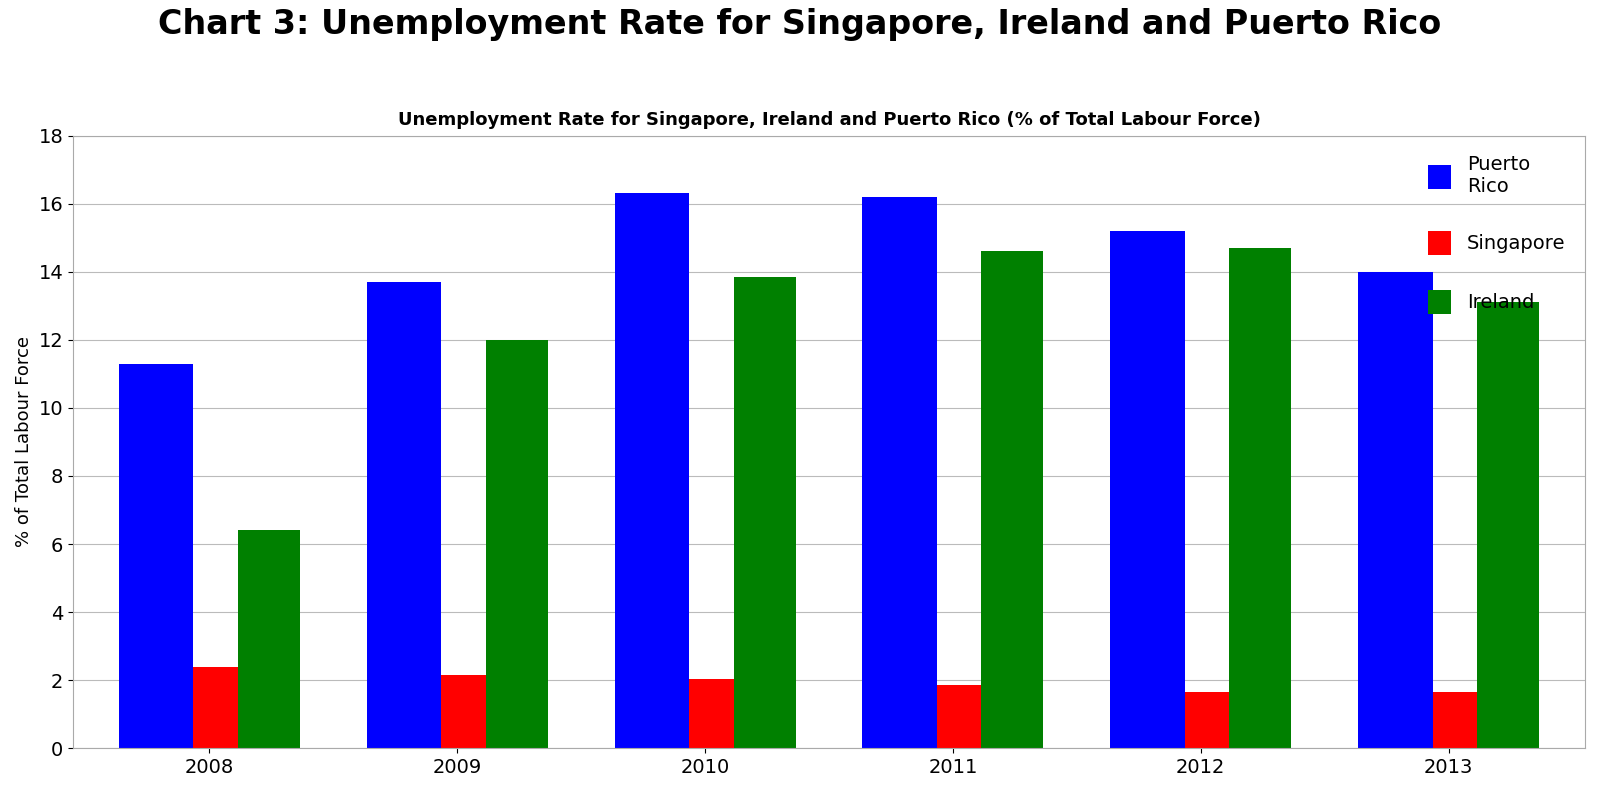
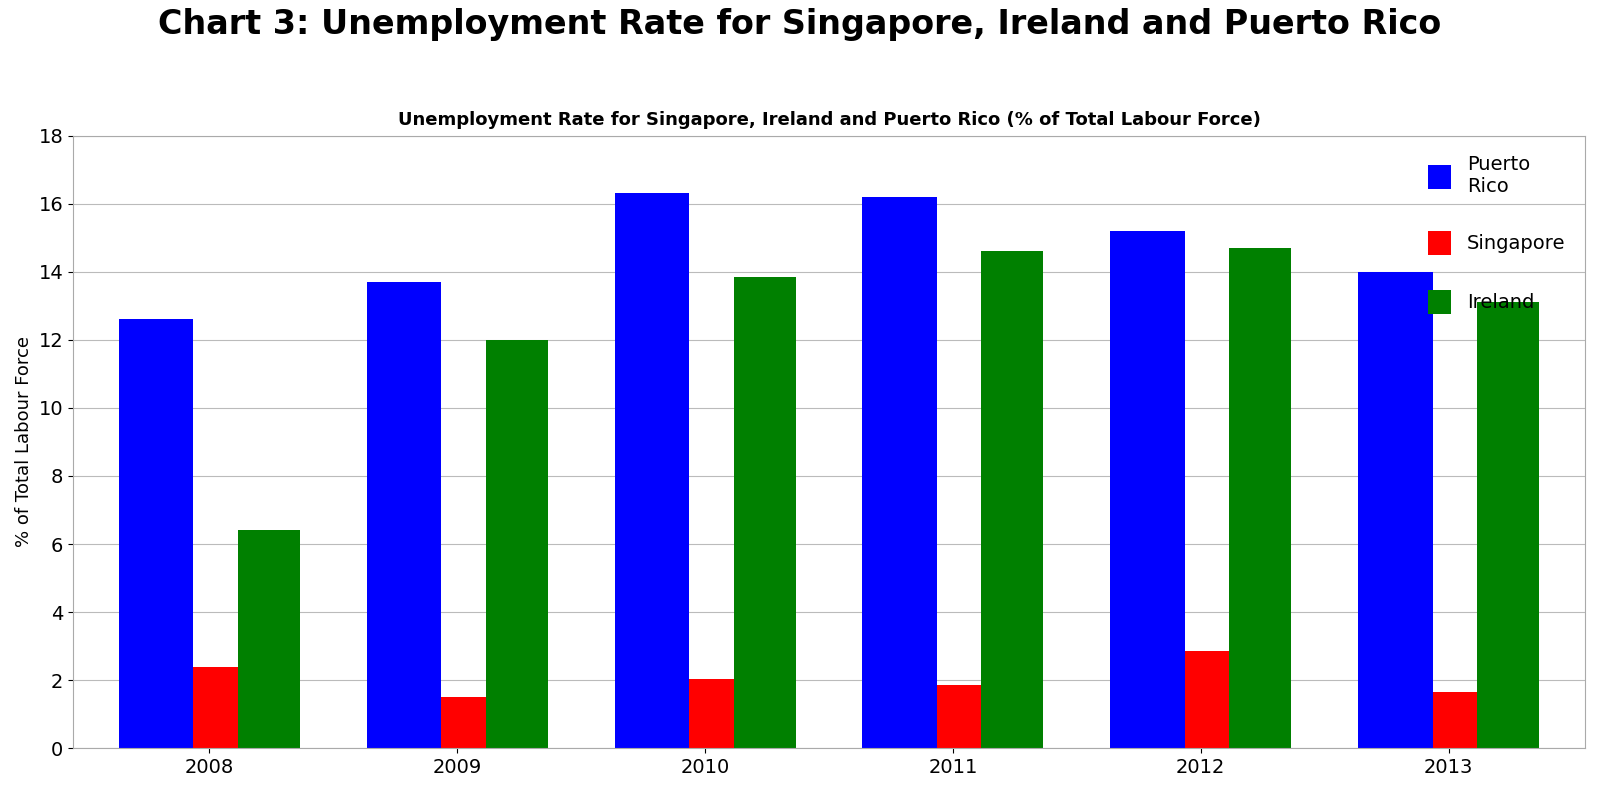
Puerto Rico/2008: 11.3 -> 12.6
Singapore/2009: 2.15 -> 1.50
Singapore/2012: 1.65 -> 2.85
